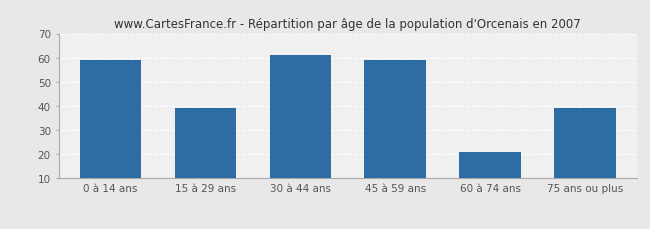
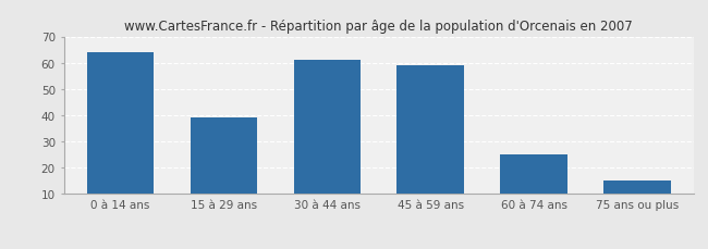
0 à 14 ans: 59 -> 64
60 à 74 ans: 21 -> 25
75 ans ou plus: 39 -> 15
